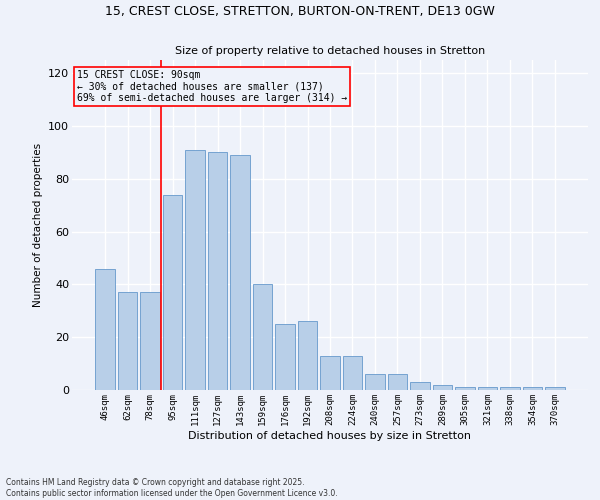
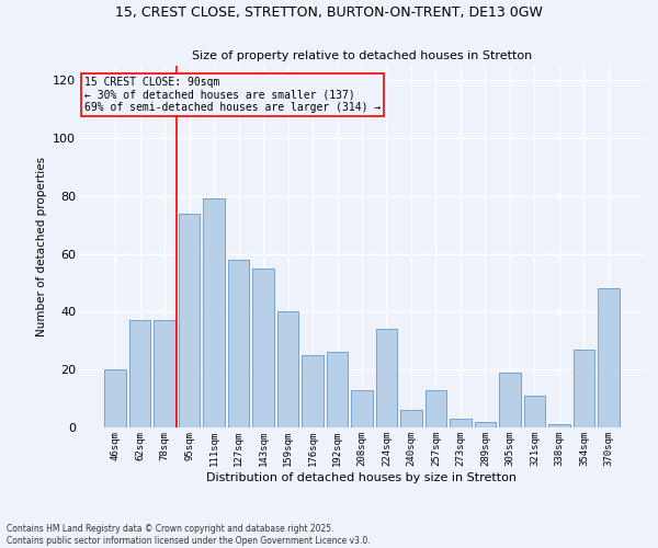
46sqm: 46 -> 20
111sqm: 91 -> 79
127sqm: 90 -> 58
143sqm: 89 -> 55
224sqm: 13 -> 34
257sqm: 6 -> 13
305sqm: 1 -> 19
321sqm: 1 -> 11
354sqm: 1 -> 27
370sqm: 1 -> 48
